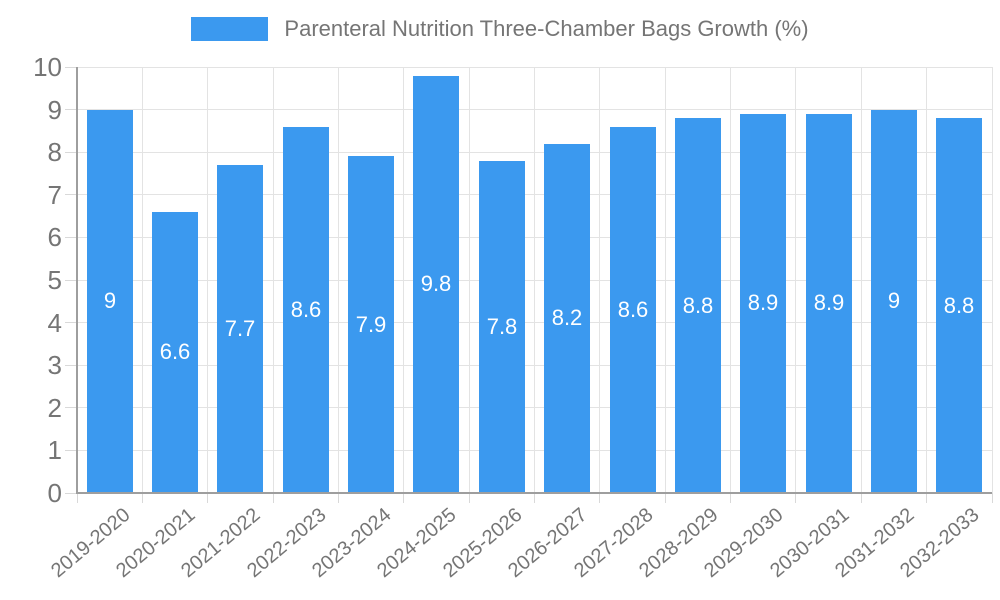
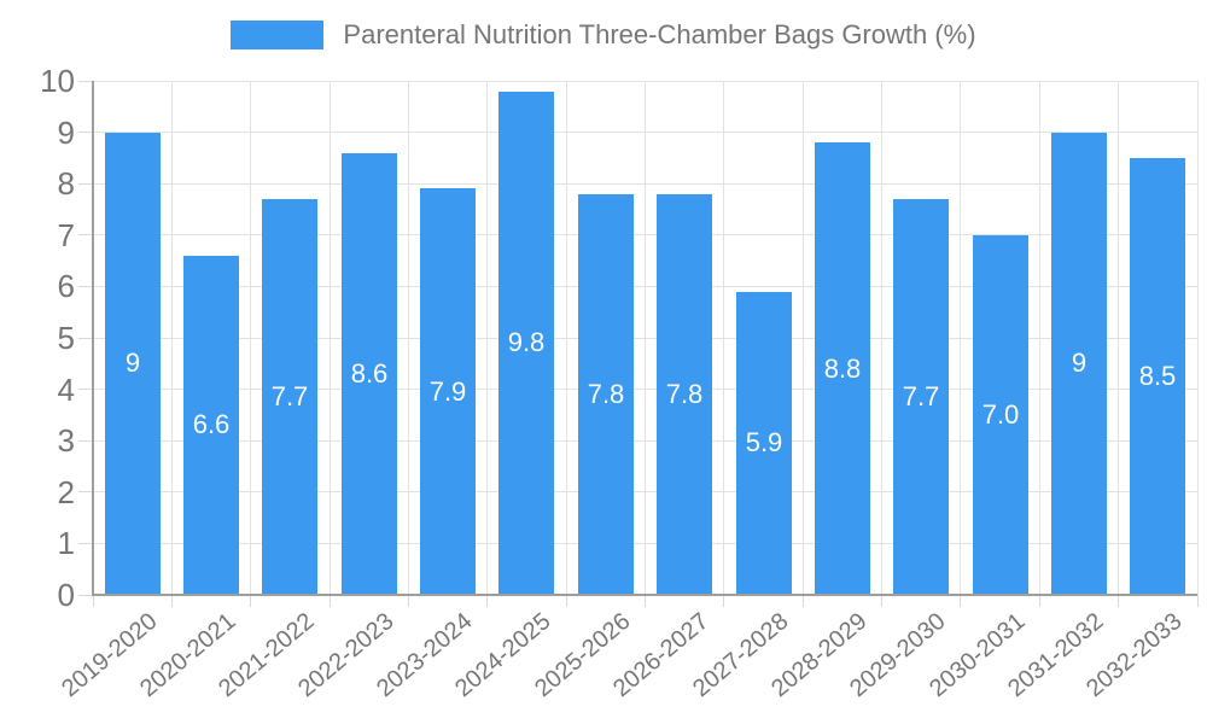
2026-2027: 8.2 -> 7.8
2027-2028: 8.6 -> 5.9
2029-2030: 8.9 -> 7.7
2030-2031: 8.9 -> 7.0
2032-2033: 8.8 -> 8.5
